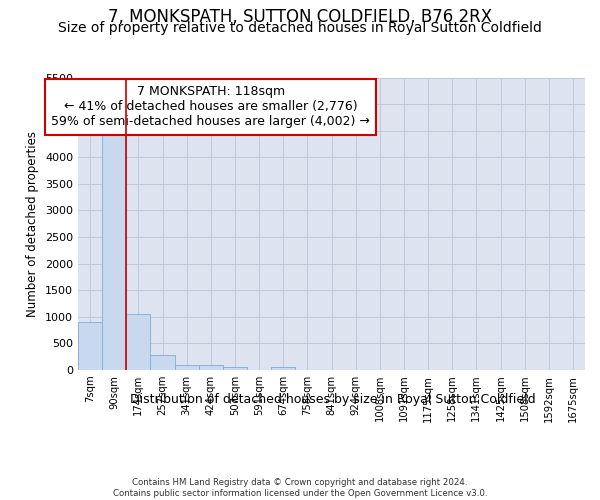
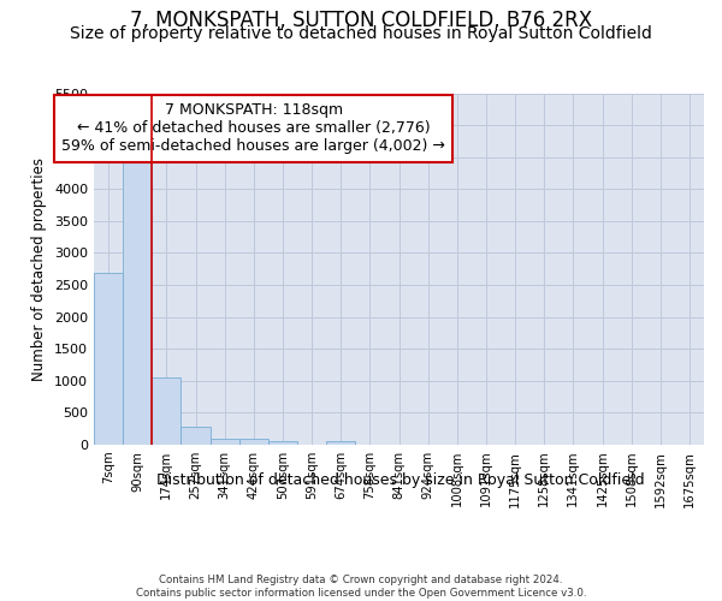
7sqm: 900 -> 2680
